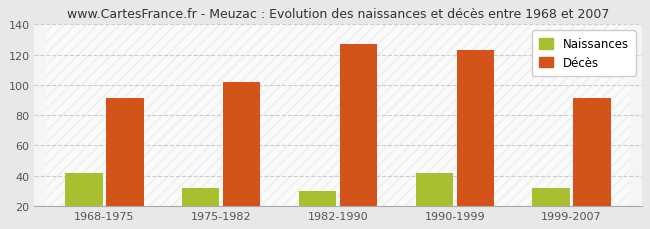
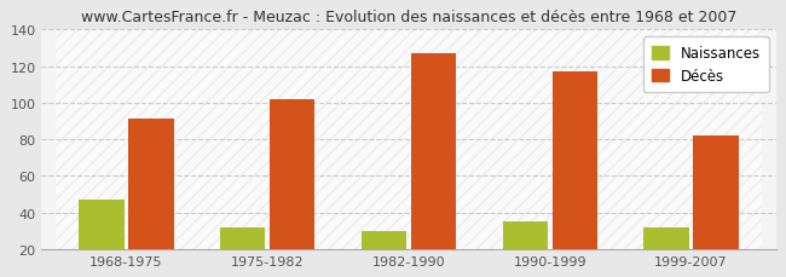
Naissances/1968-1975: 42 -> 47
Naissances/1990-1999: 42 -> 35
Décès/1990-1999: 123 -> 117
Décès/1999-2007: 91 -> 82
